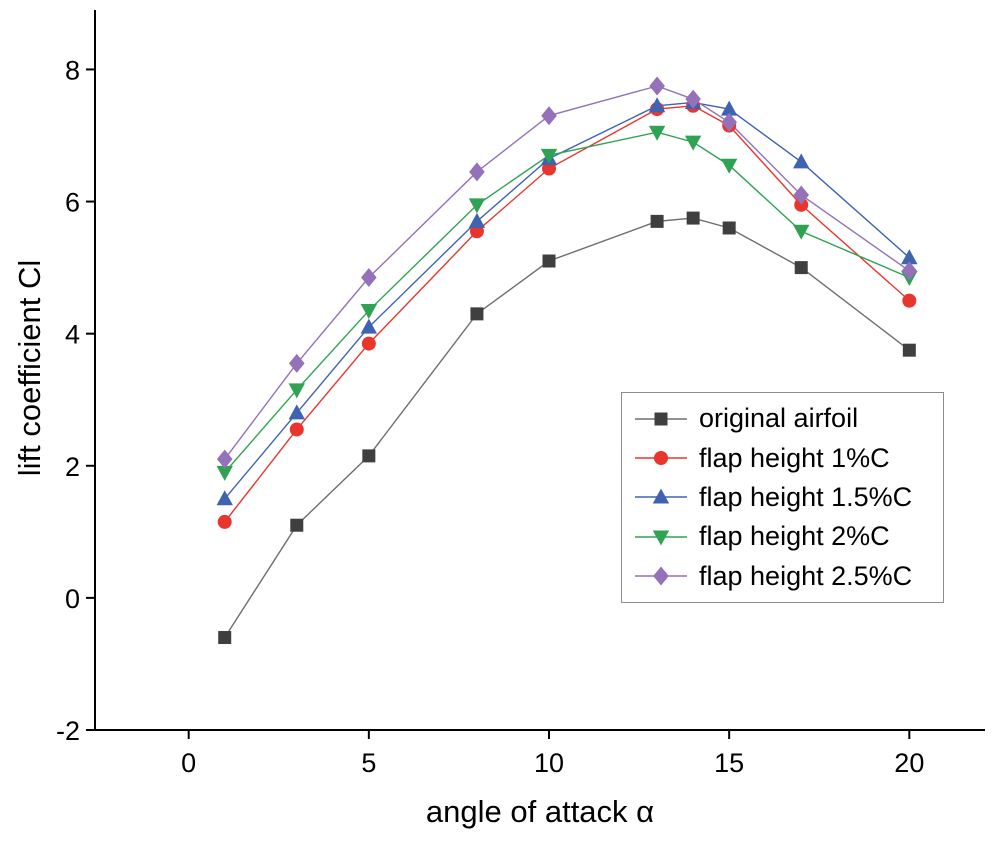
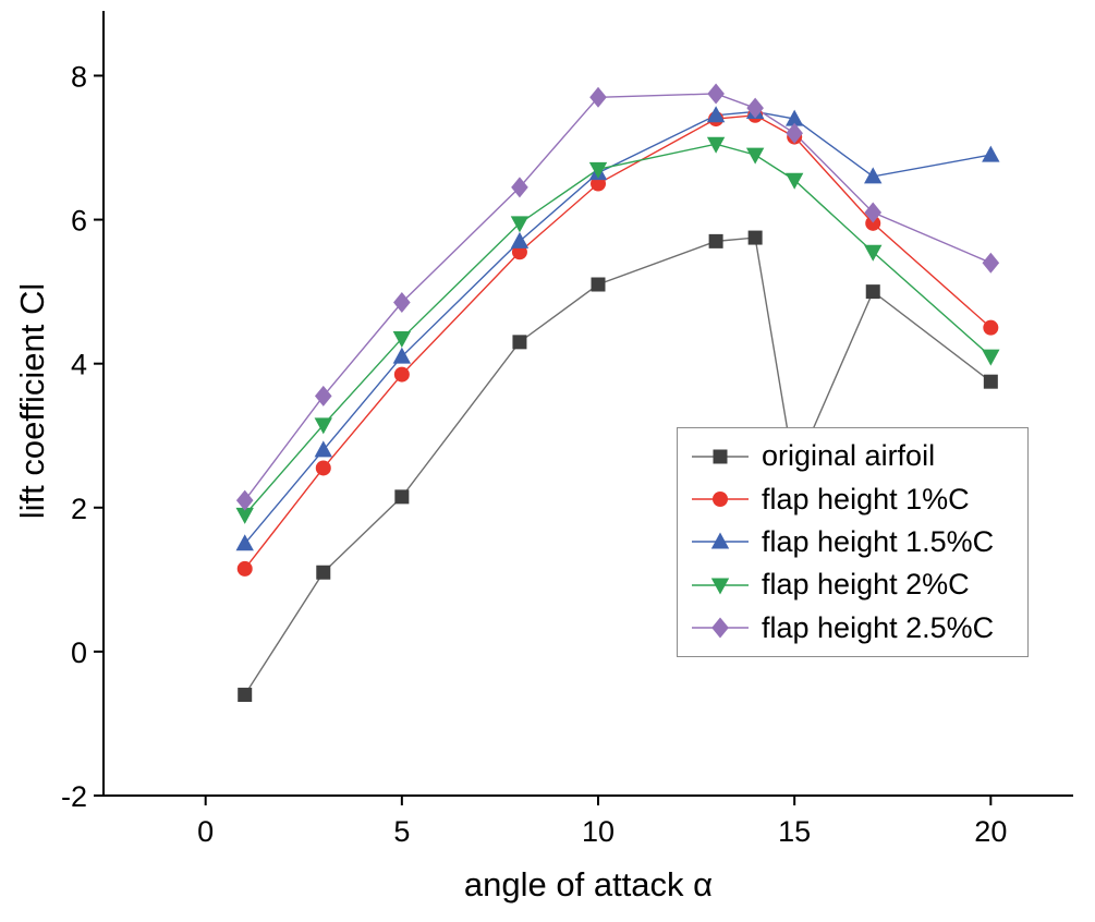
flap height 2.5%C/10: 7.3 -> 7.7
original airfoil/15: 5.6 -> 2.5
flap height 1.5%C/20: 5.2 -> 6.9
flap height 2%C/20: 4.8 -> 4.1
flap height 2.5%C/20: 5.0 -> 5.4
